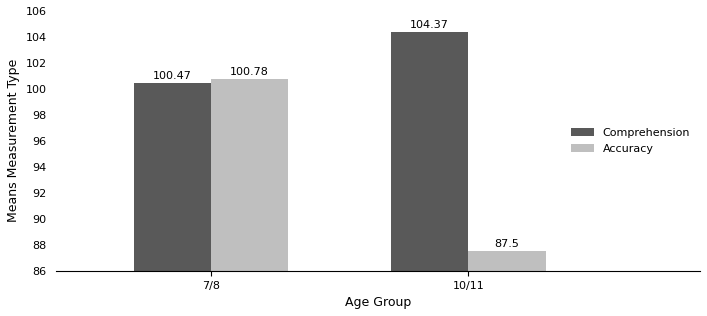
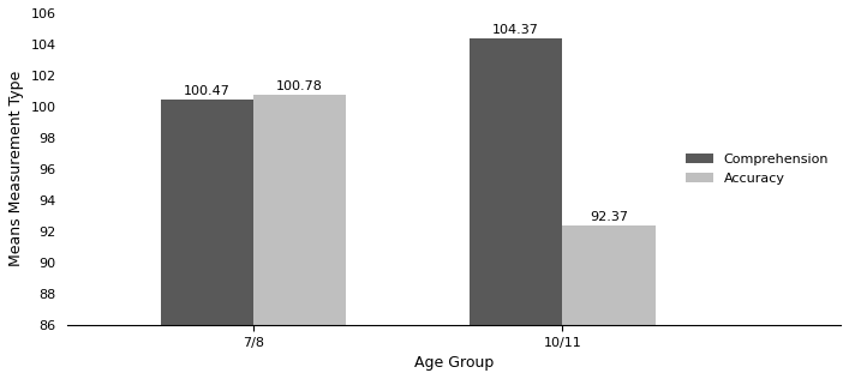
Accuracy/10/11: 87.5 -> 92.37
